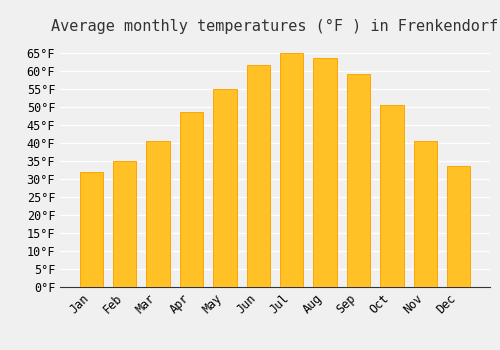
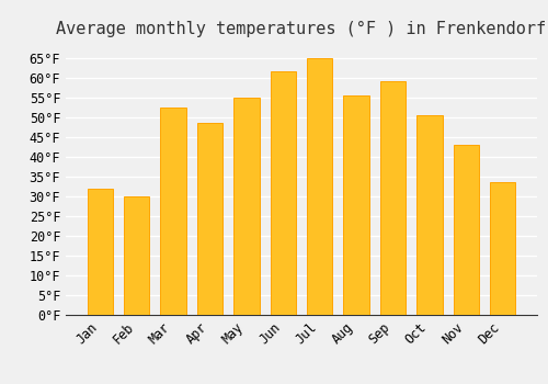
Feb: 35.0°F -> 30.0°F
Mar: 40.5°F -> 52.5°F
Aug: 63.5°F -> 55.5°F
Nov: 40.5°F -> 43.0°F
